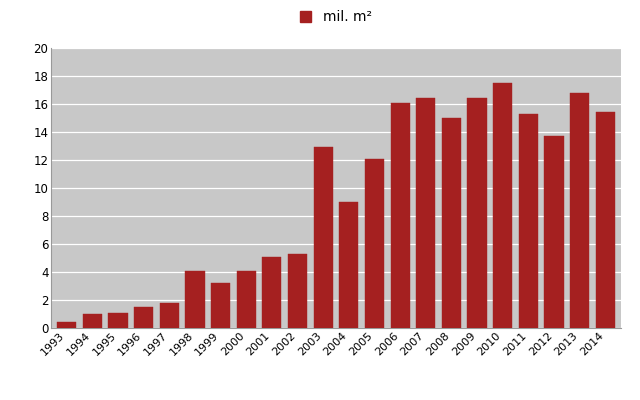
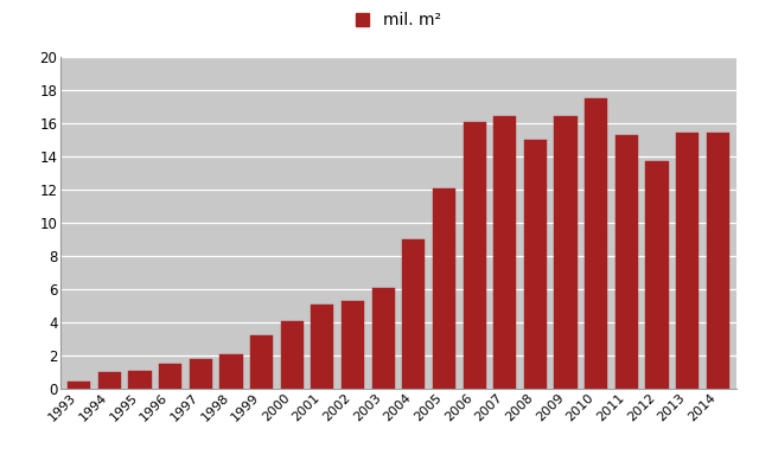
1998: 4.1 -> 2.1
2003: 12.9 -> 6.1
2013: 16.8 -> 15.4
